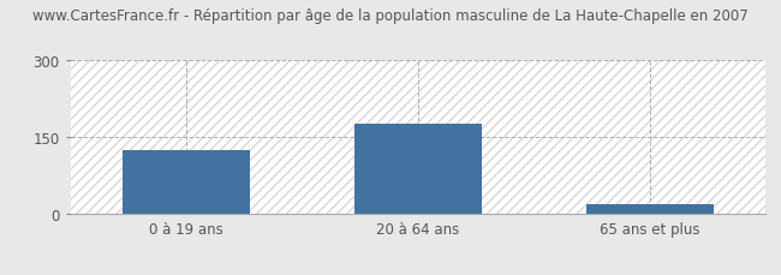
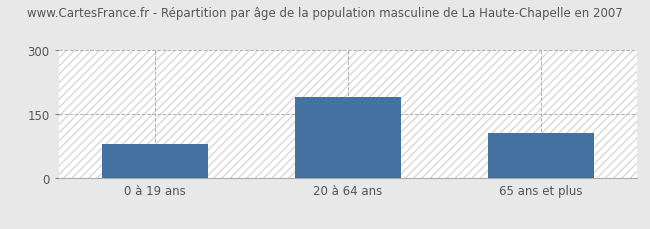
0 à 19 ans: 125 -> 80
20 à 64 ans: 175 -> 190
65 ans et plus: 20 -> 105
